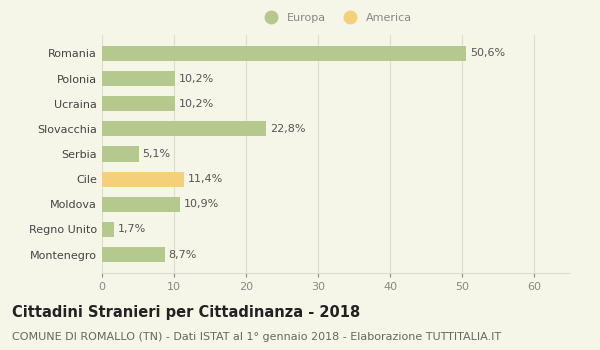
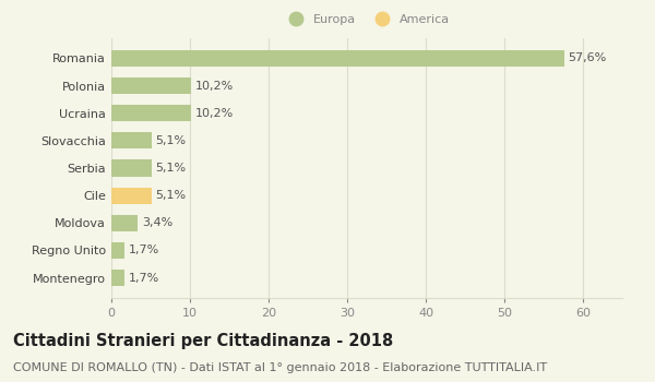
Romania: 50,6% -> 57,6%
Slovacchia: 22,8% -> 5,1%
Cile: 11,4% -> 5,1%
Moldova: 10,9% -> 3,4%
Montenegro: 8,7% -> 1,7%
